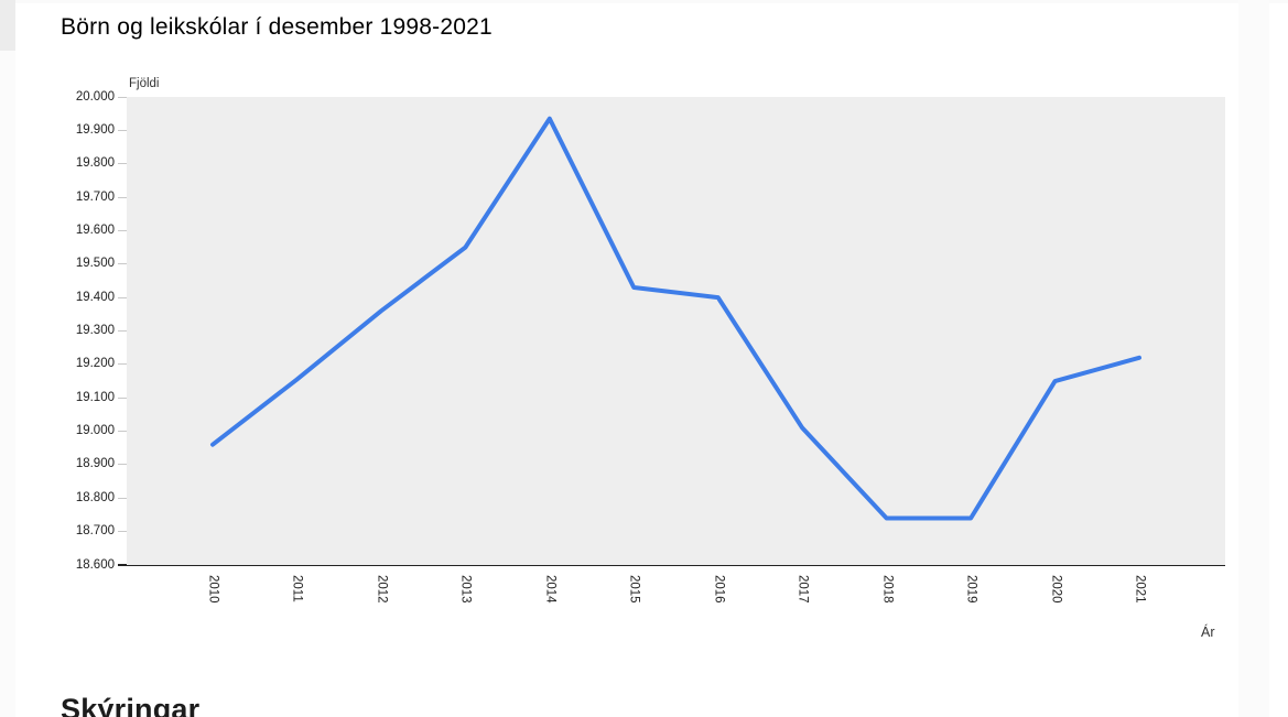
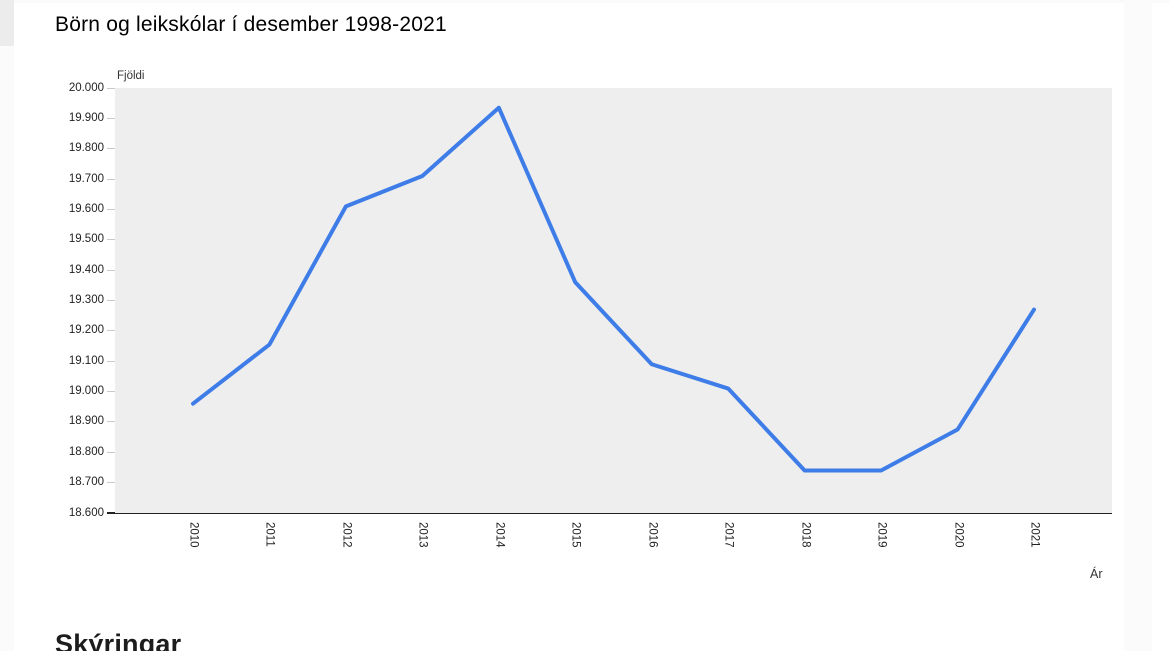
2012: 19360 -> 19610
2013: 19550 -> 19710
2015: 19430 -> 19360
2016: 19400 -> 19090
2020: 19150 -> 18880
2021: 19220 -> 19270
